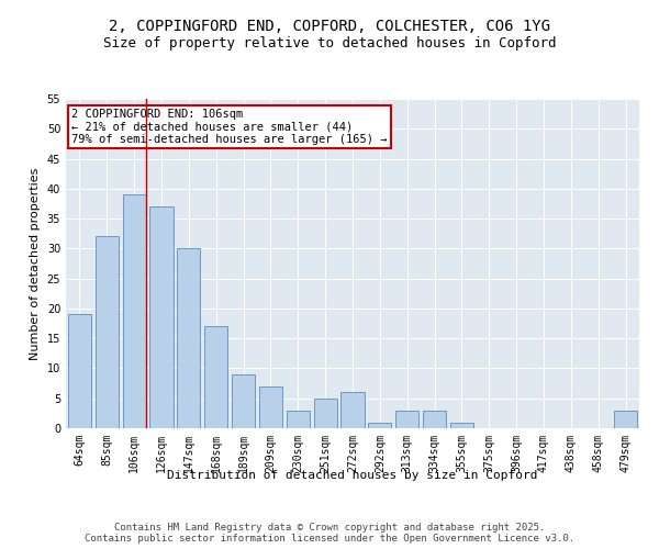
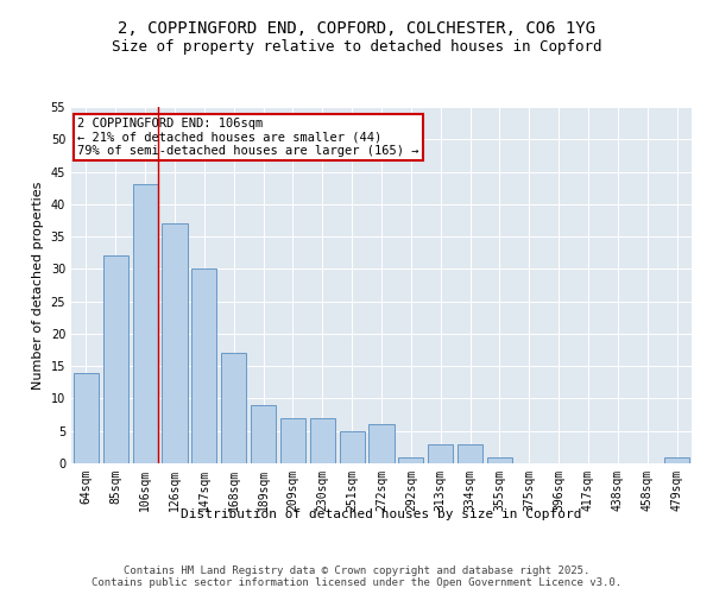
64sqm: 19 -> 14
106sqm: 39 -> 43
230sqm: 3 -> 7
479sqm: 3 -> 1
